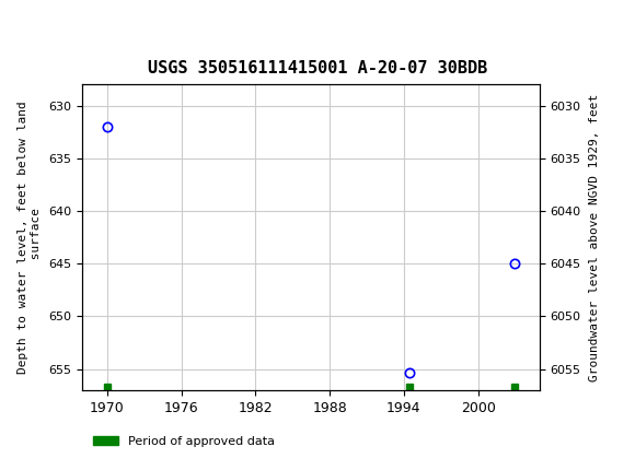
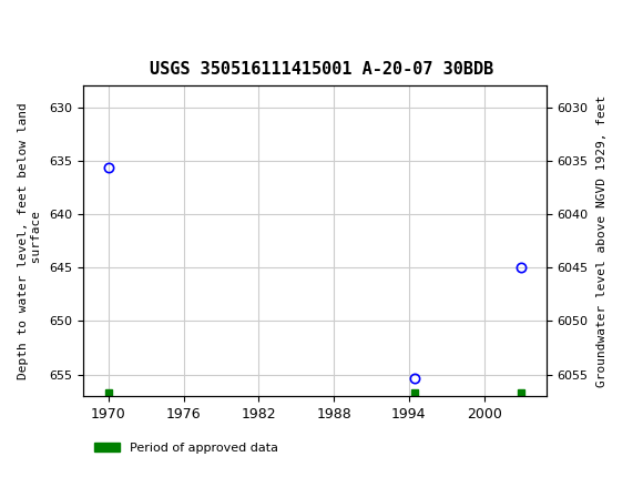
1970: 632.0 -> 635.6
